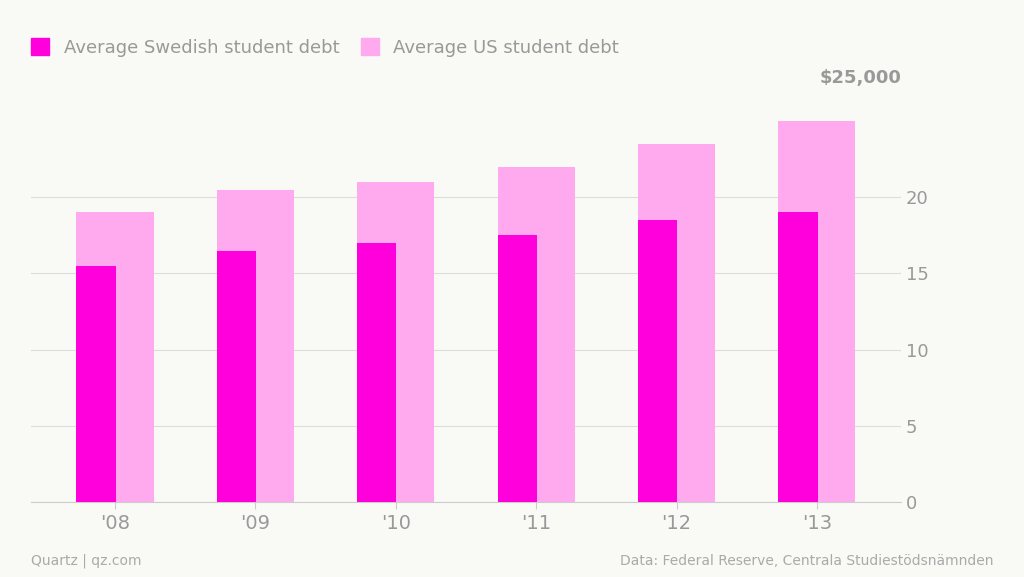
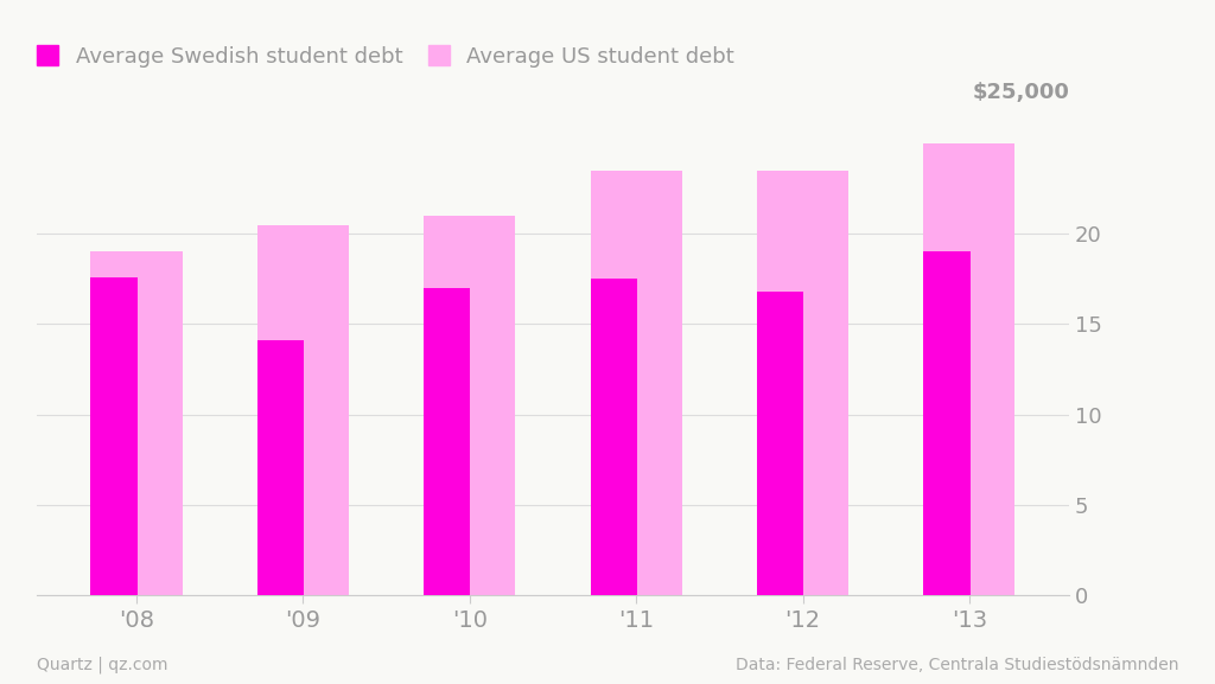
Average Swedish student debt/'08: 15.5 -> 17.6
Average Swedish student debt/'09: 16.5 -> 14.1
Average US student debt/'11: 22.0 -> 23.5
Average Swedish student debt/'12: 18.5 -> 16.8
